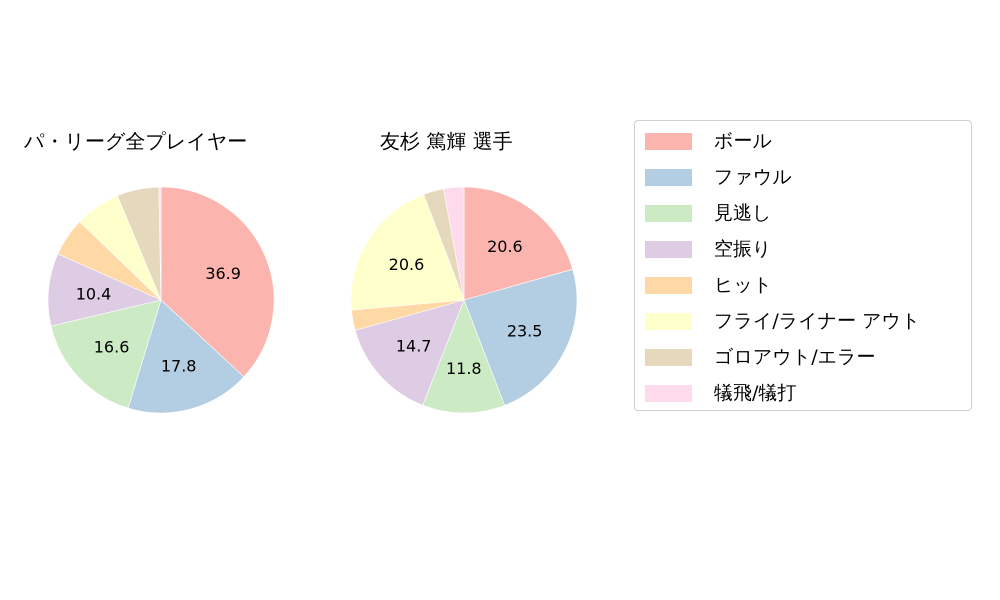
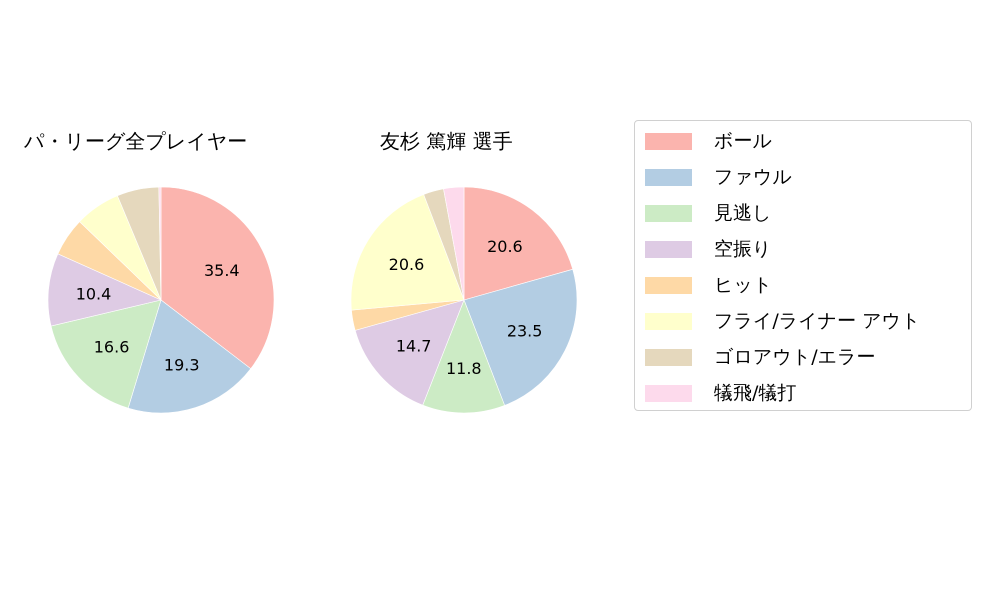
パ・リーグ全プレイヤー/ボール: 36.9 -> 35.4
パ・リーグ全プレイヤー/ファウル: 17.8 -> 19.3
